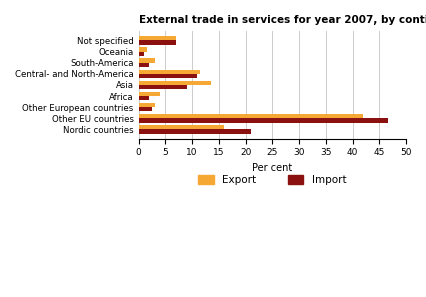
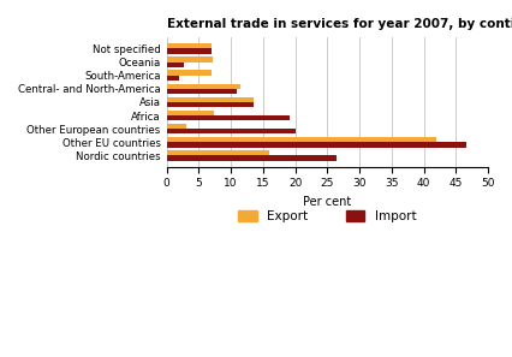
Export/Oceania: 1.5 -> 7.2
Import/Oceania: 1.0 -> 2.6
Export/South-America: 3.0 -> 7.0
Import/Asia: 9.0 -> 13.6
Export/Africa: 4.0 -> 7.4
Import/Africa: 2.0 -> 19.2
Import/Other European countries: 2.5 -> 20.0
Import/Nordic countries: 21.0 -> 26.4
